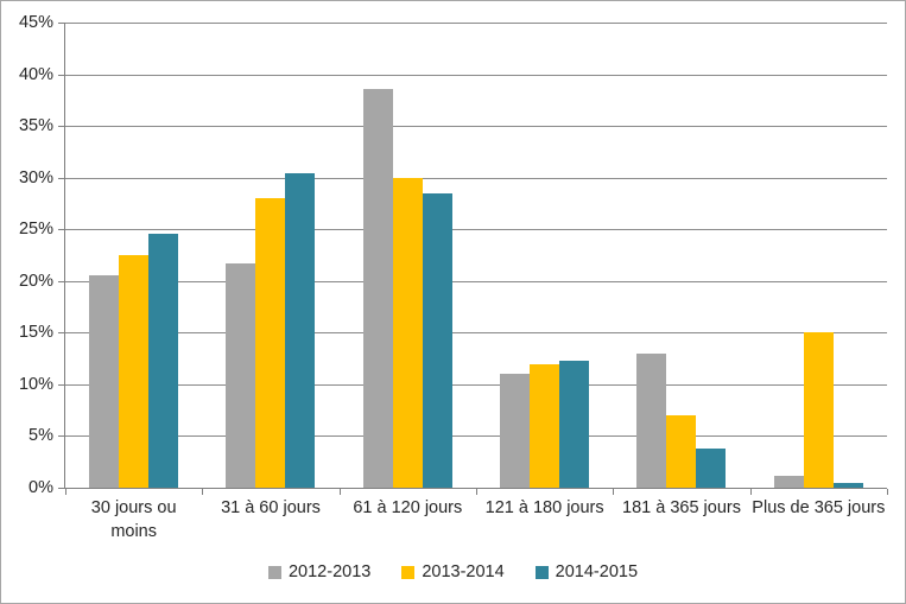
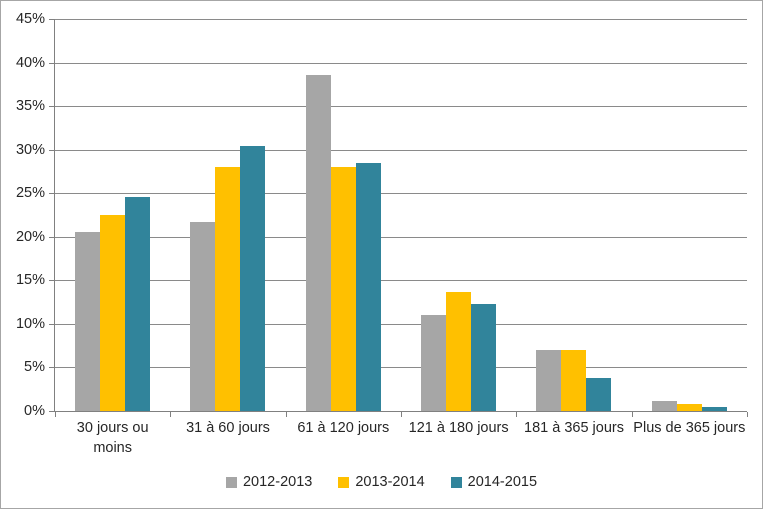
2013-2014/61 à 120 jours: 30% -> 28%
2013-2014/121 à 180 jours: 12% -> 14%
2012-2013/181 à 365 jours: 13% -> 7%
2013-2014/Plus de 365 jours: 15% -> 1%
